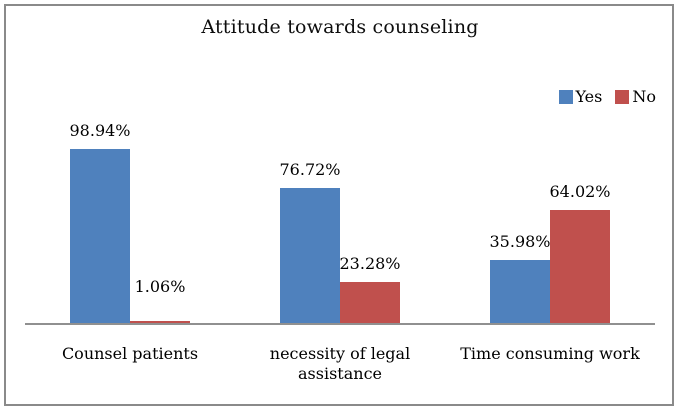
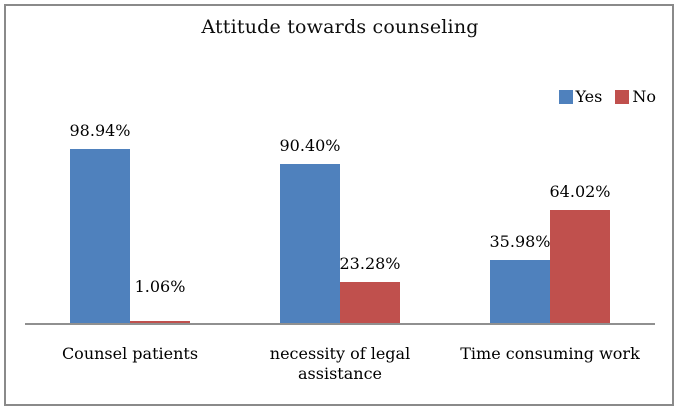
Yes/necessity of legal assistance: 76.72% -> 90.40%
